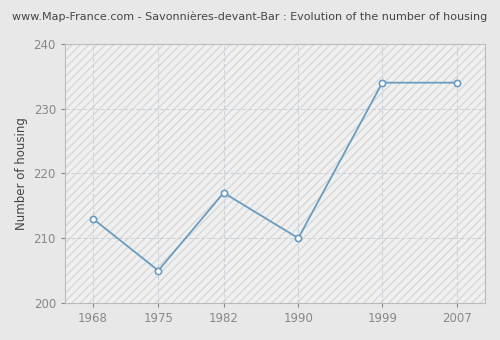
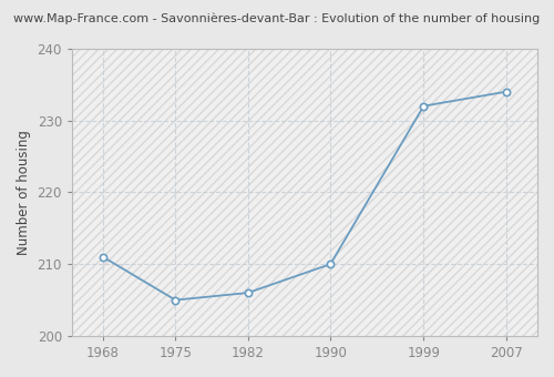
1968: 213 -> 211
1982: 217 -> 206
1999: 234 -> 232
